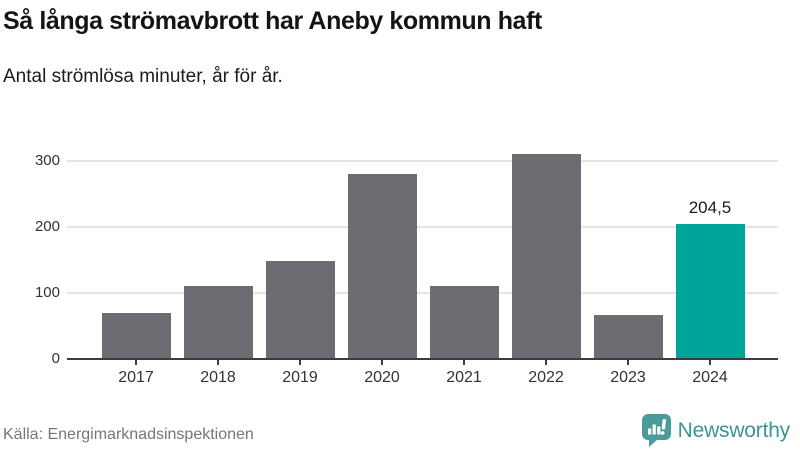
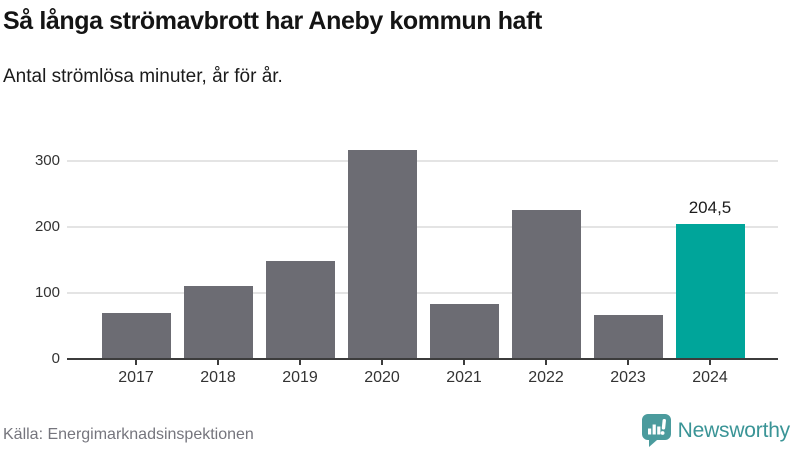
2020: 280 -> 320
2021: 110 -> 80
2022: 310 -> 220
